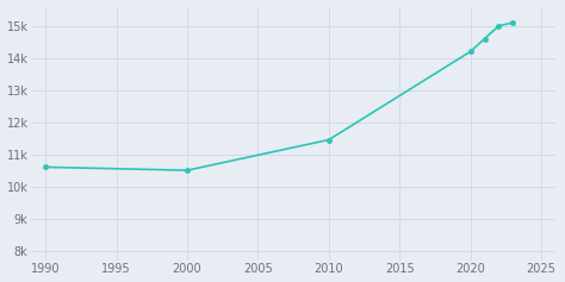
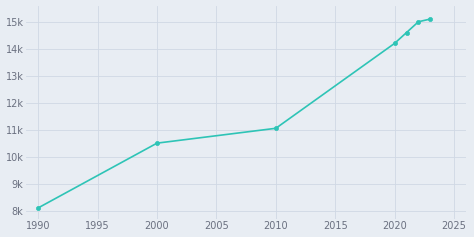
1990: 10.60k -> 8.10k
2010: 11.45k -> 11.05k
